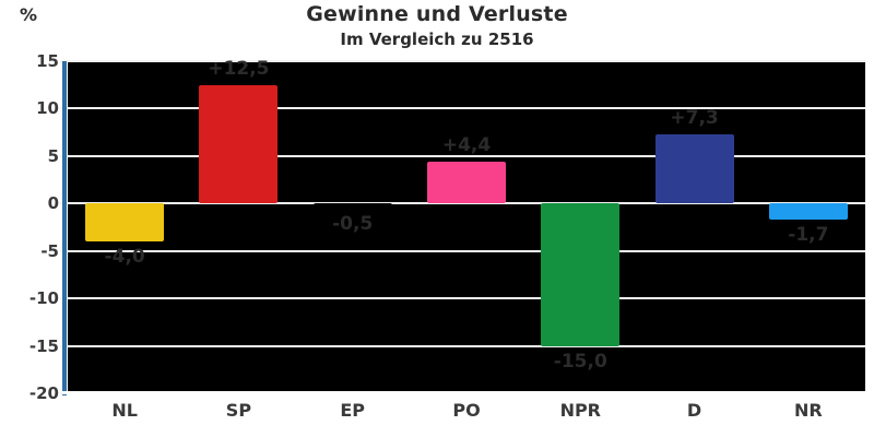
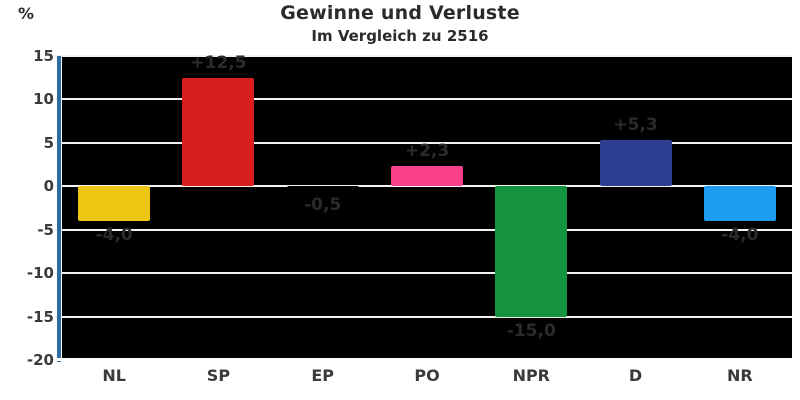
PO: +4,4 -> +2,3
D: +7,3 -> +5,3
NR: -1,7 -> -4,0
